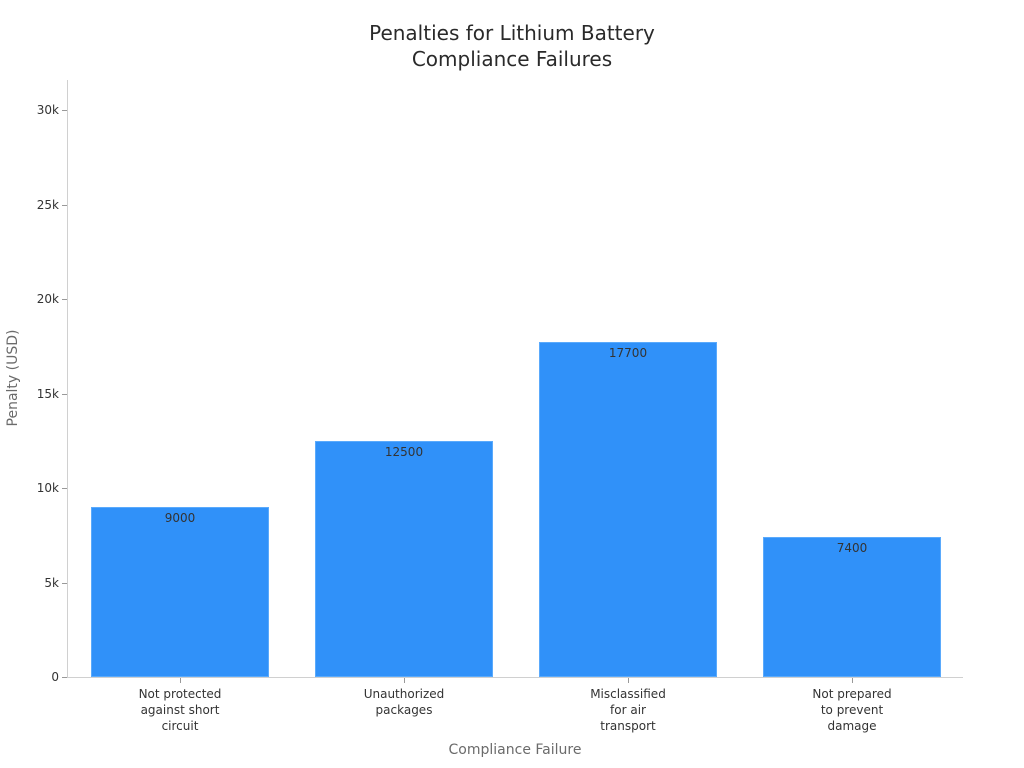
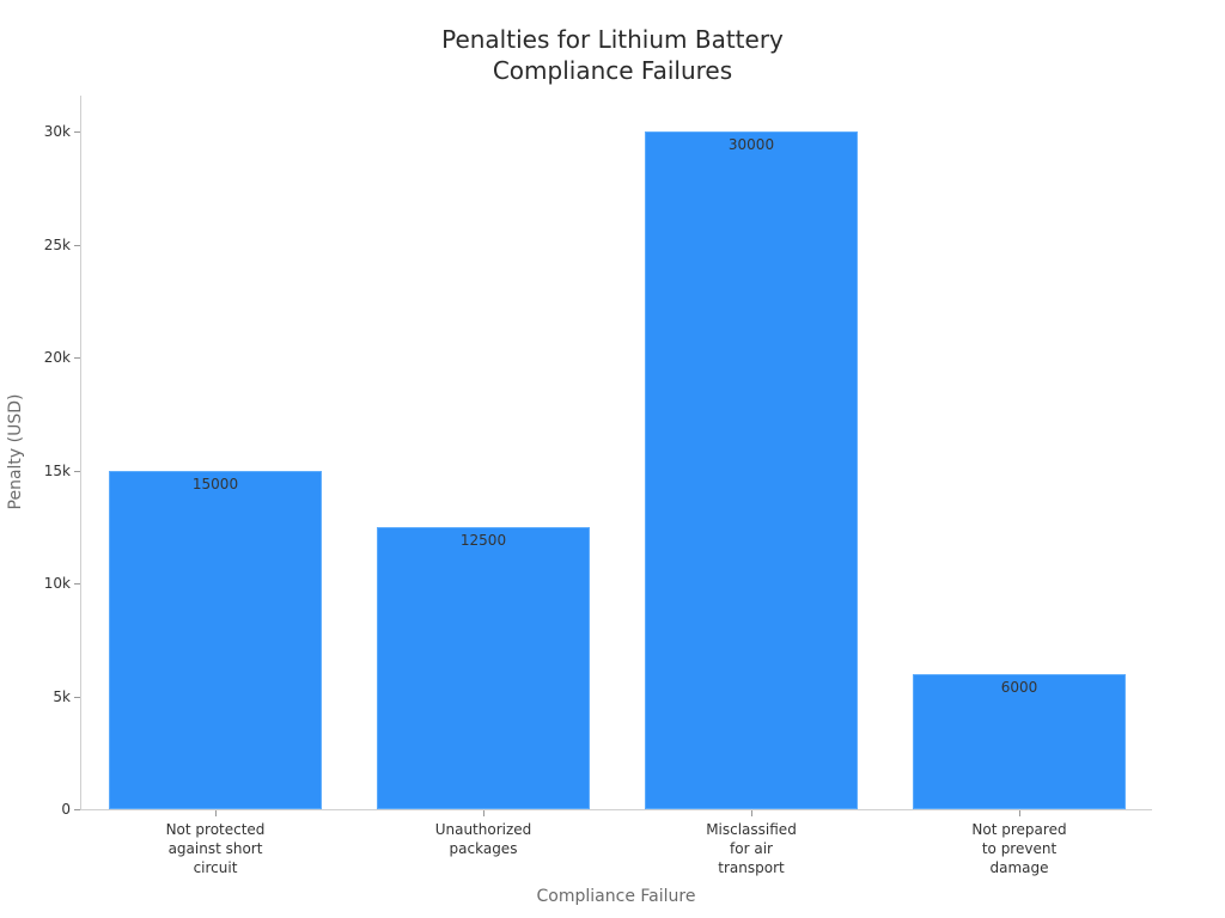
Not protected against short circuit: 9000 -> 15000
Misclassified for air transport: 17700 -> 30000
Not prepared to prevent damage: 7400 -> 6000
